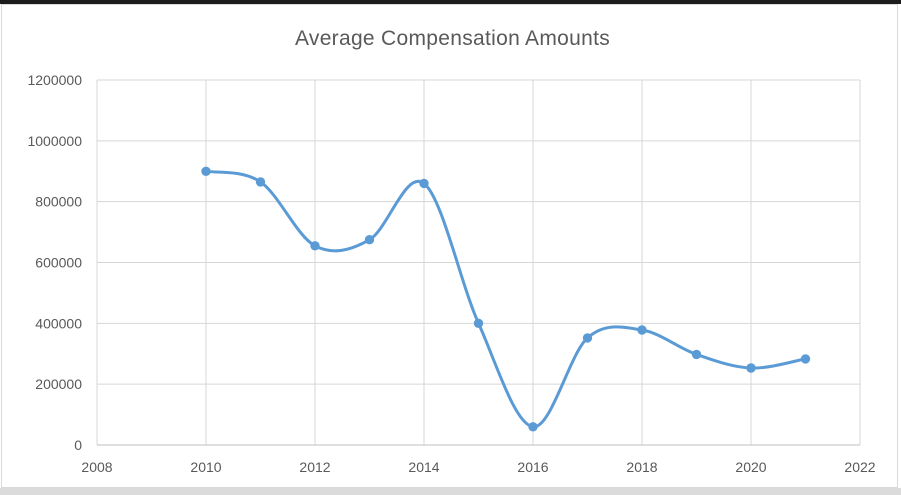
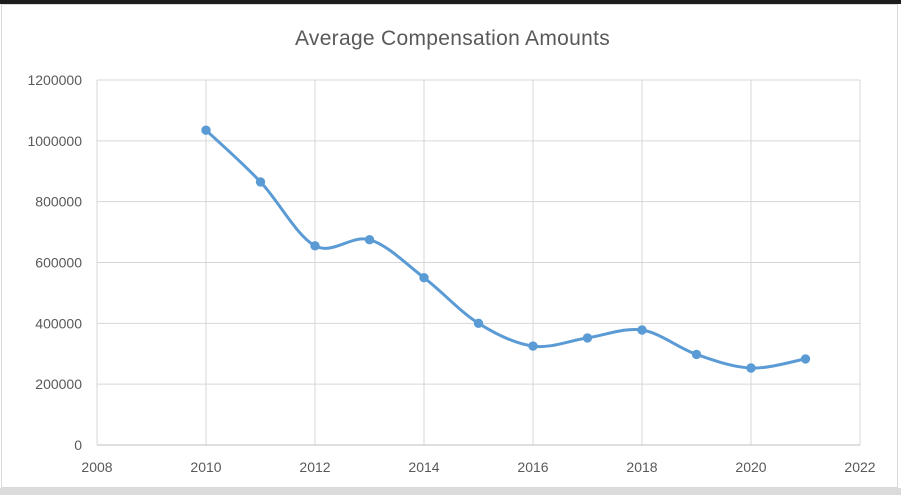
2010: 900000 -> 1040000
2014: 860000 -> 550000
2016: 60000 -> 320000
